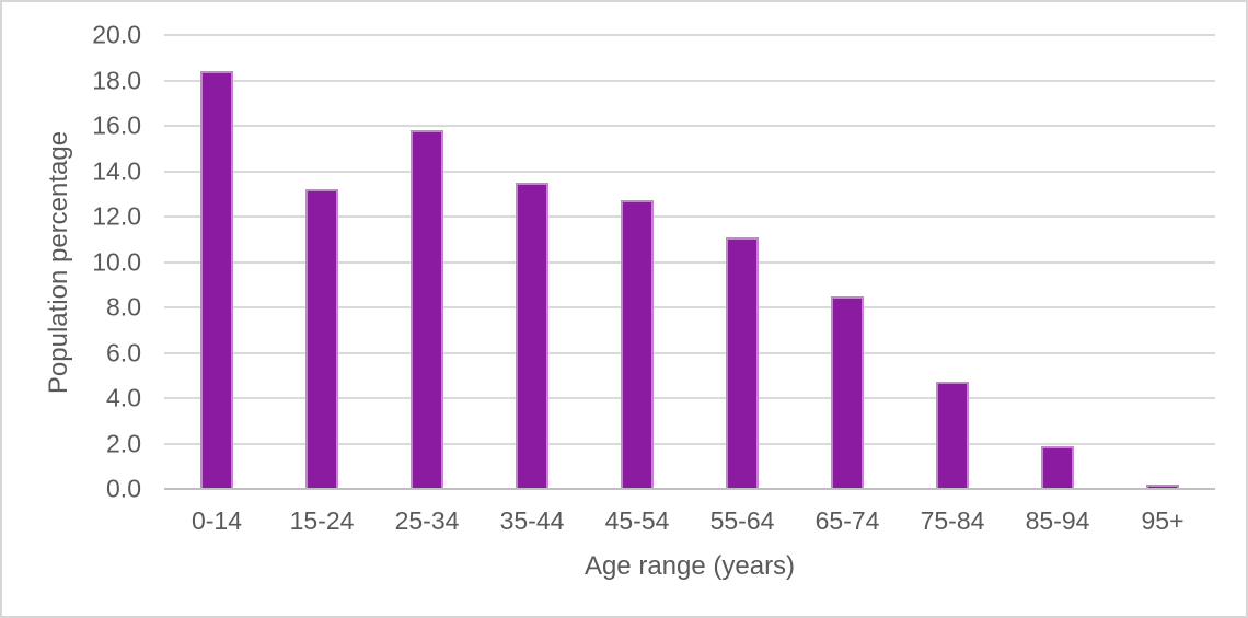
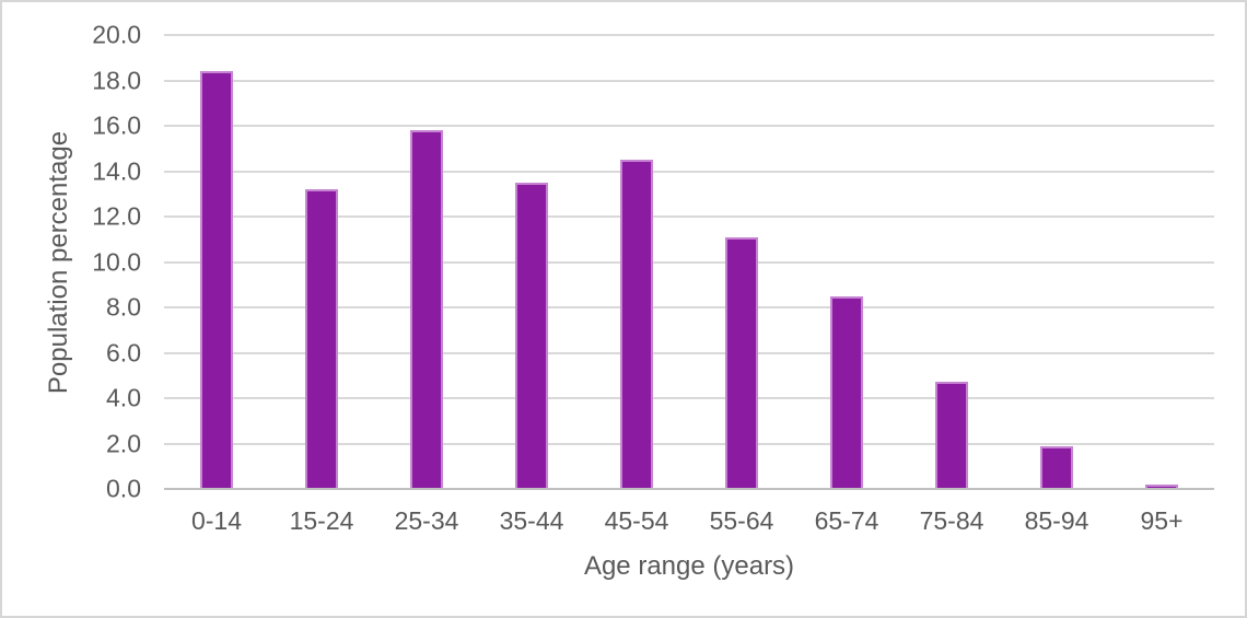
45-54: 12.7 -> 14.5
